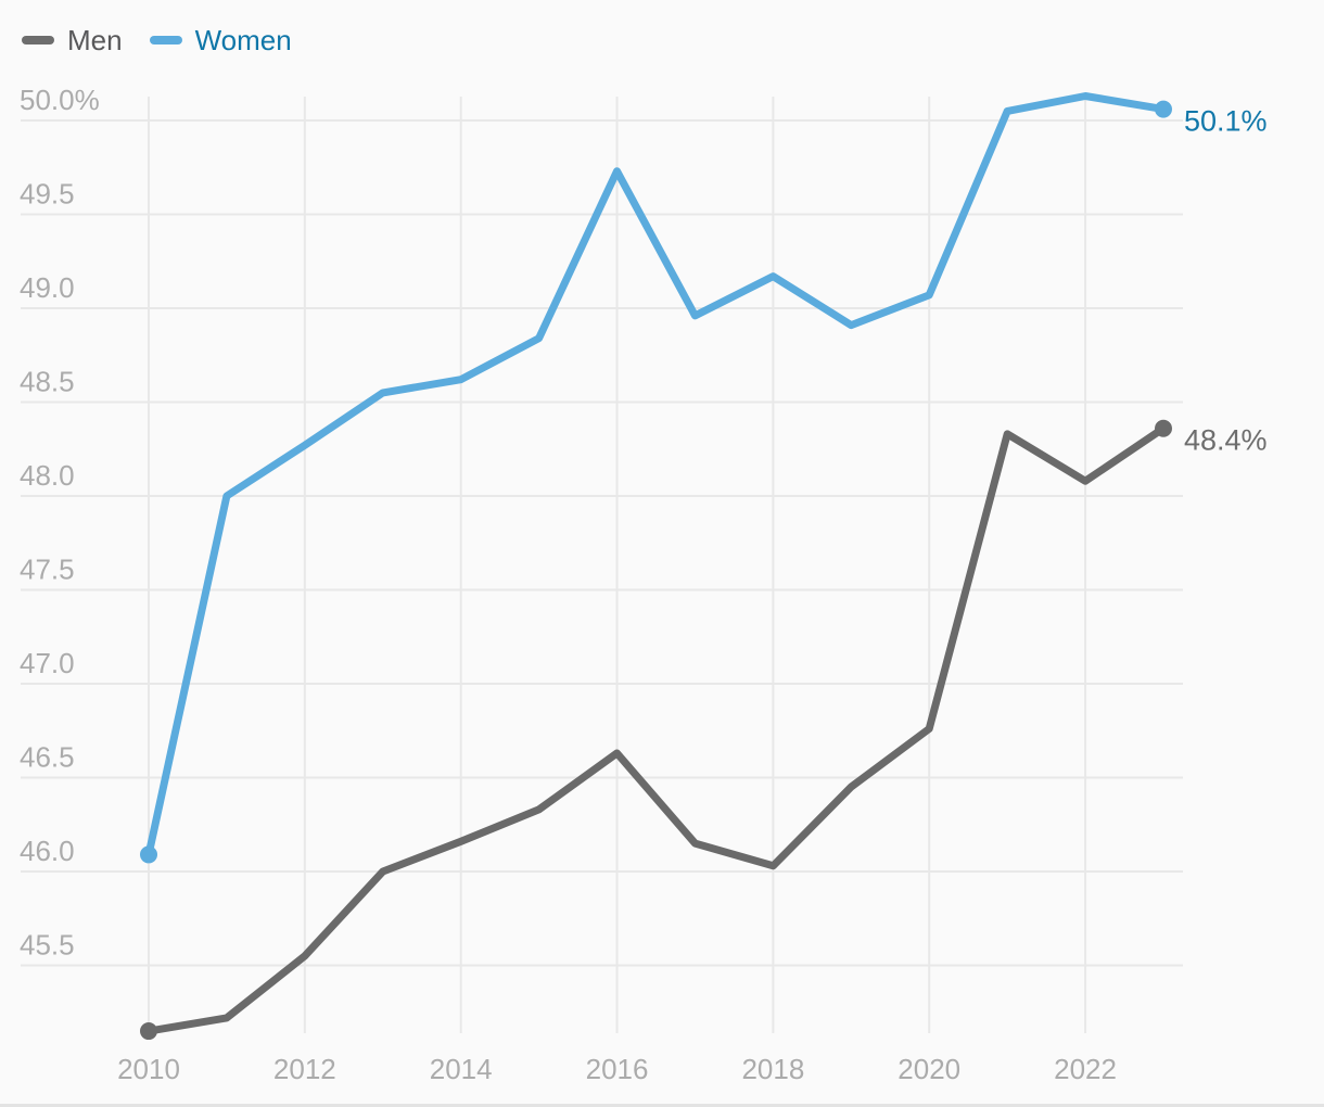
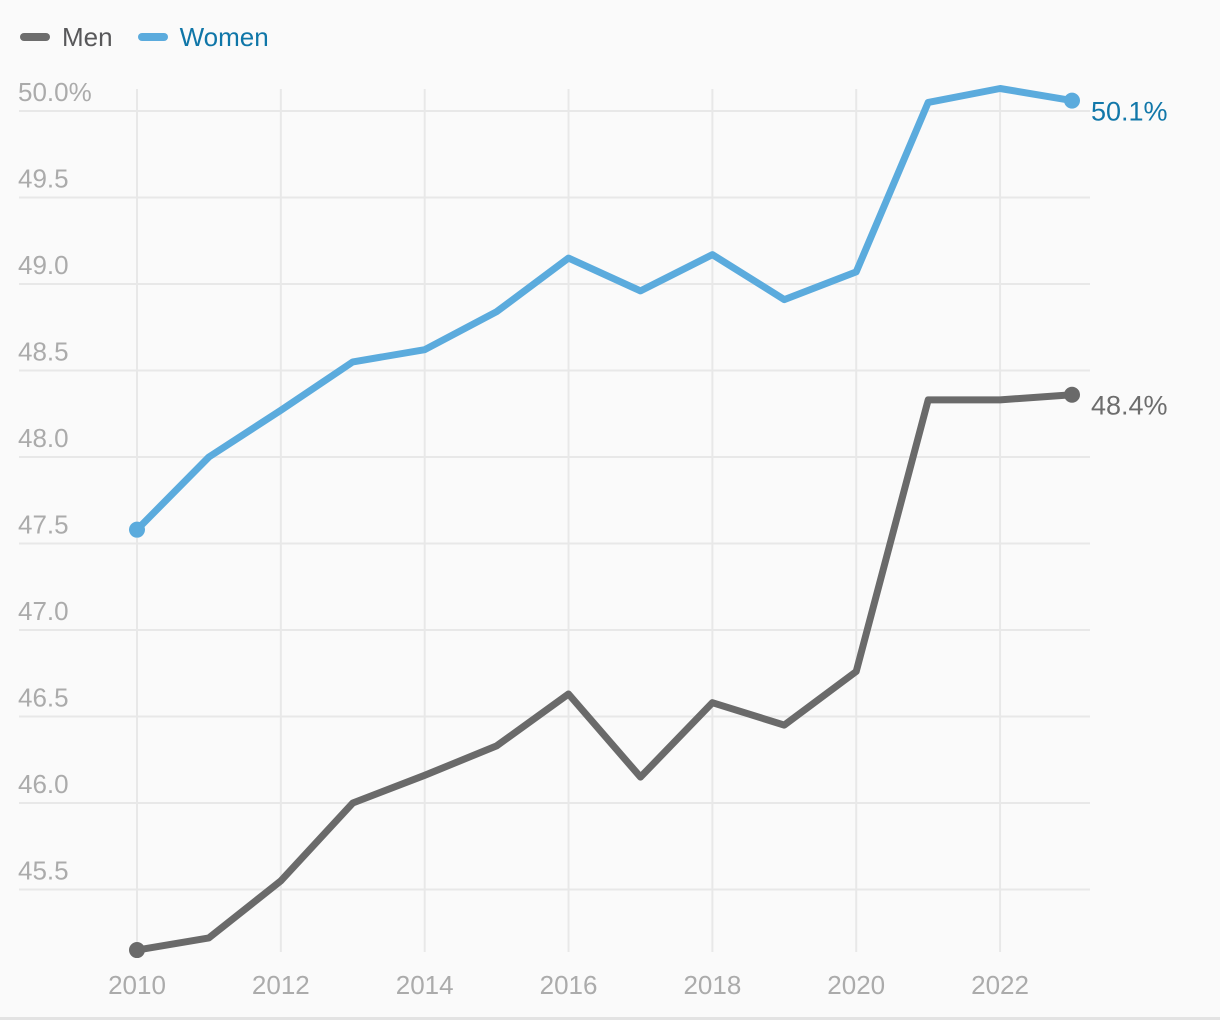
Women/2010: 46.09% -> 47.58%
Women/2016: 49.73% -> 49.15%
Men/2018: 46.03% -> 46.58%
Men/2022: 48.08% -> 48.33%
